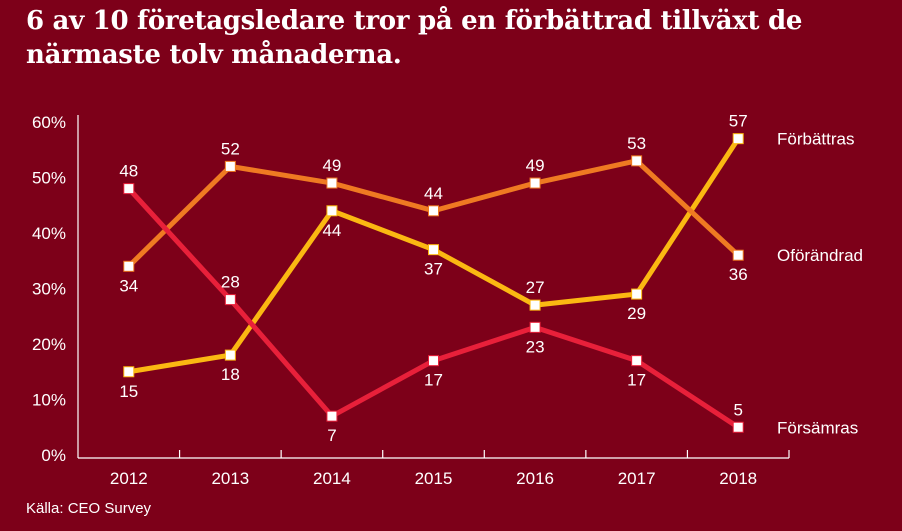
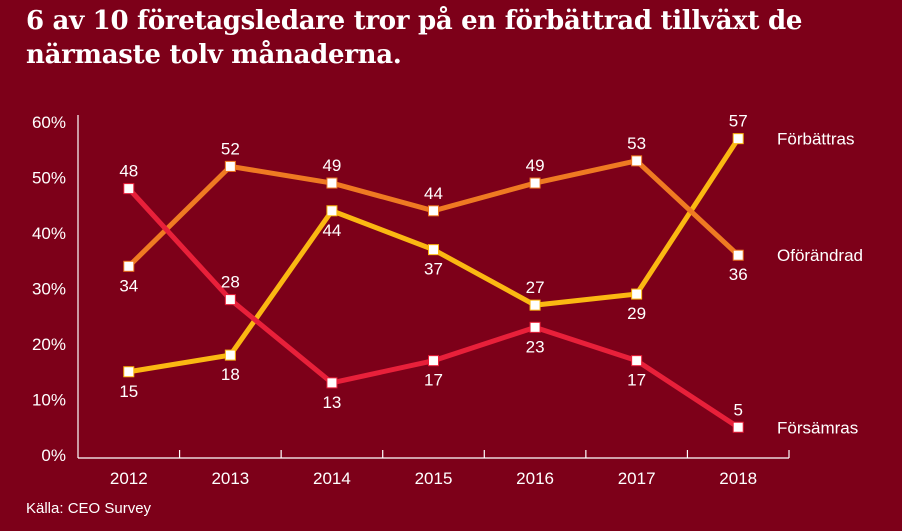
Försämras/2014: 7 -> 13
